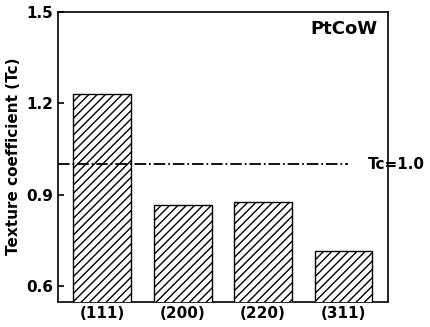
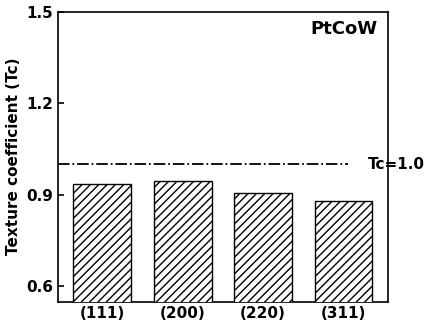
(111): 1.230 -> 0.935
(200): 0.865 -> 0.945
(220): 0.875 -> 0.905
(311): 0.715 -> 0.880
